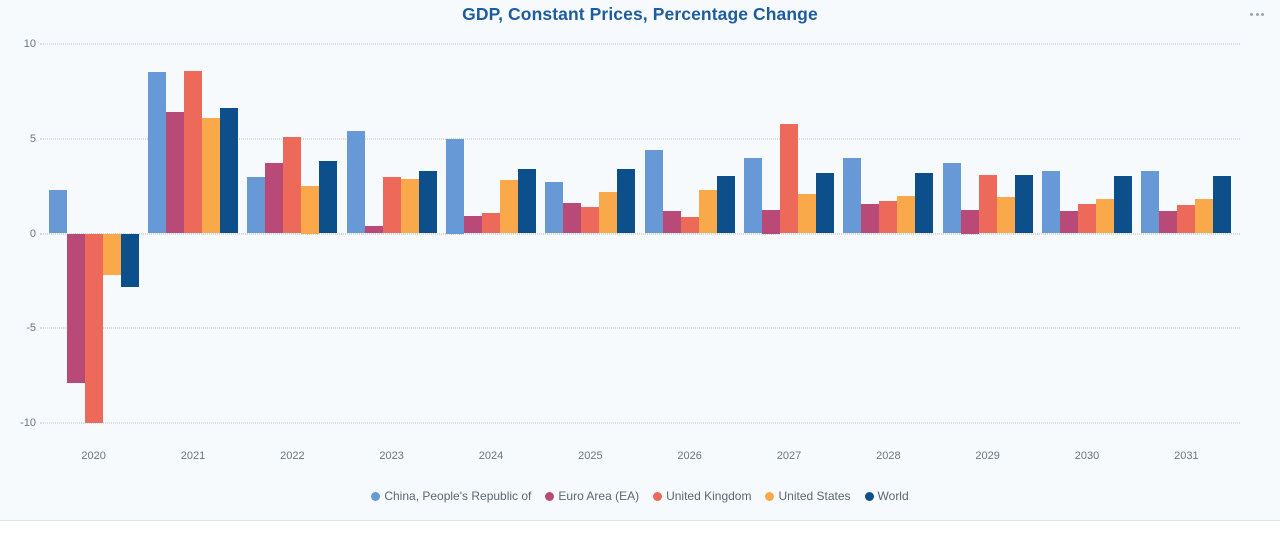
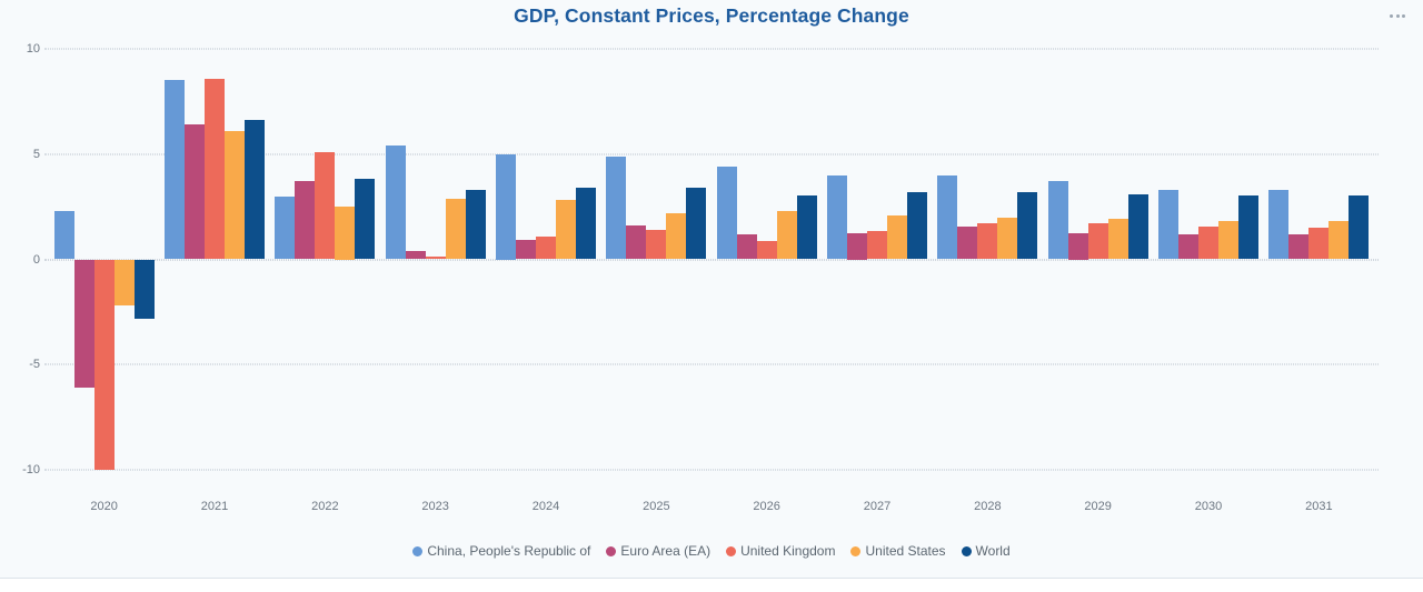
Euro Area (EA)/2020: -7.9 -> -6.1
United Kingdom/2023: 3.0 -> 0.1
China, People's Republic of/2025: 2.7 -> 4.9
United Kingdom/2027: 5.8 -> 1.4
United Kingdom/2029: 3.1 -> 1.7
